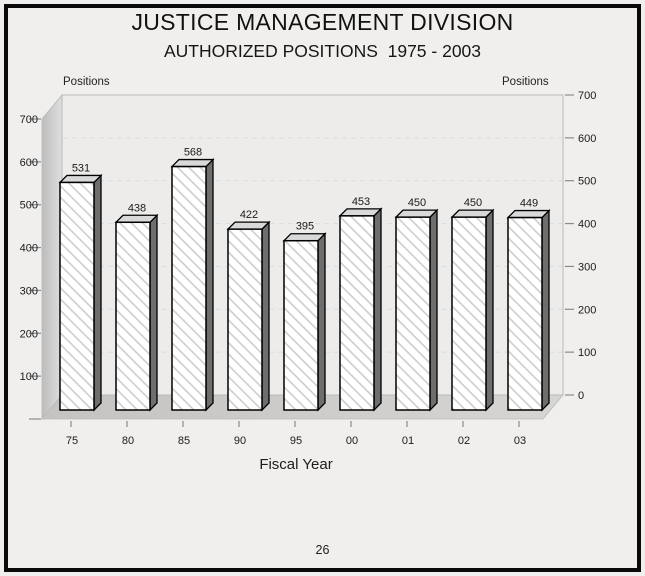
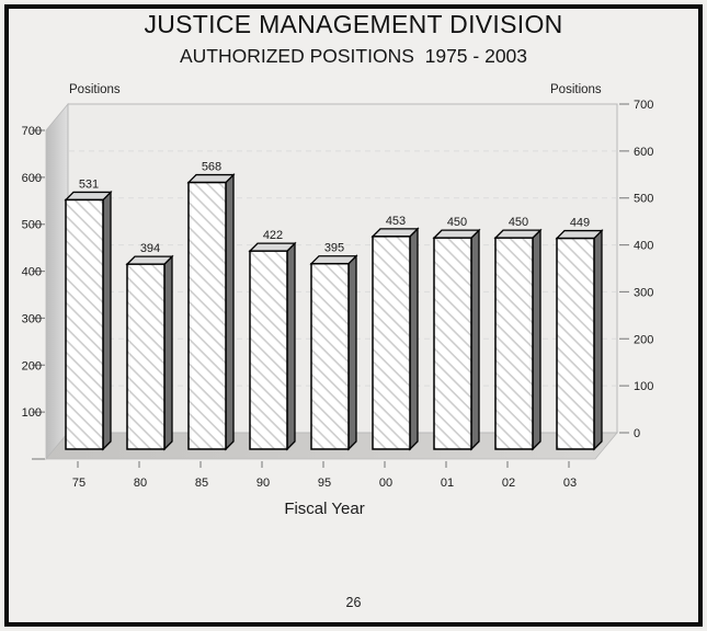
80: 438 -> 394
